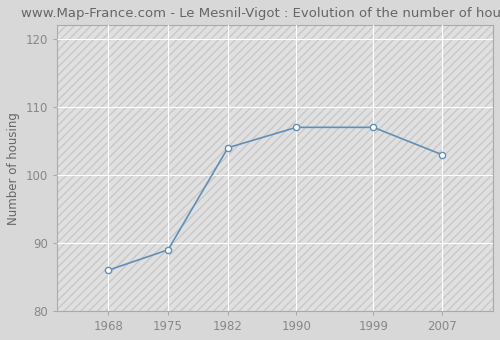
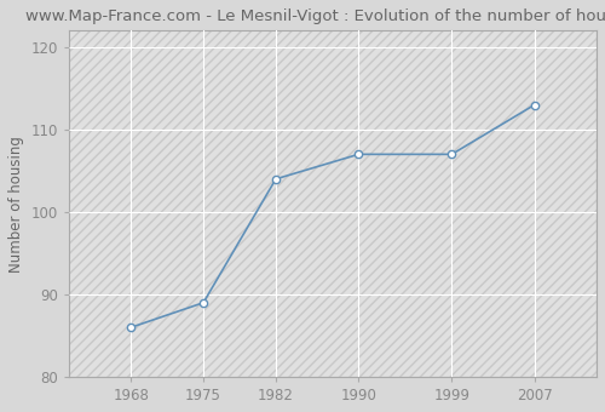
2007: 103 -> 113
